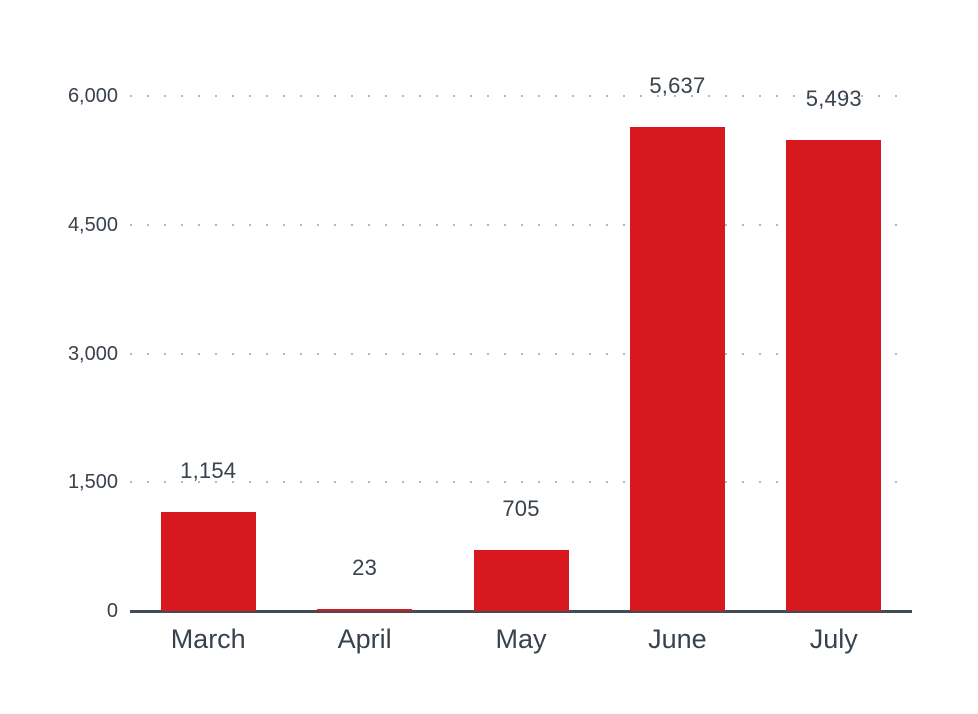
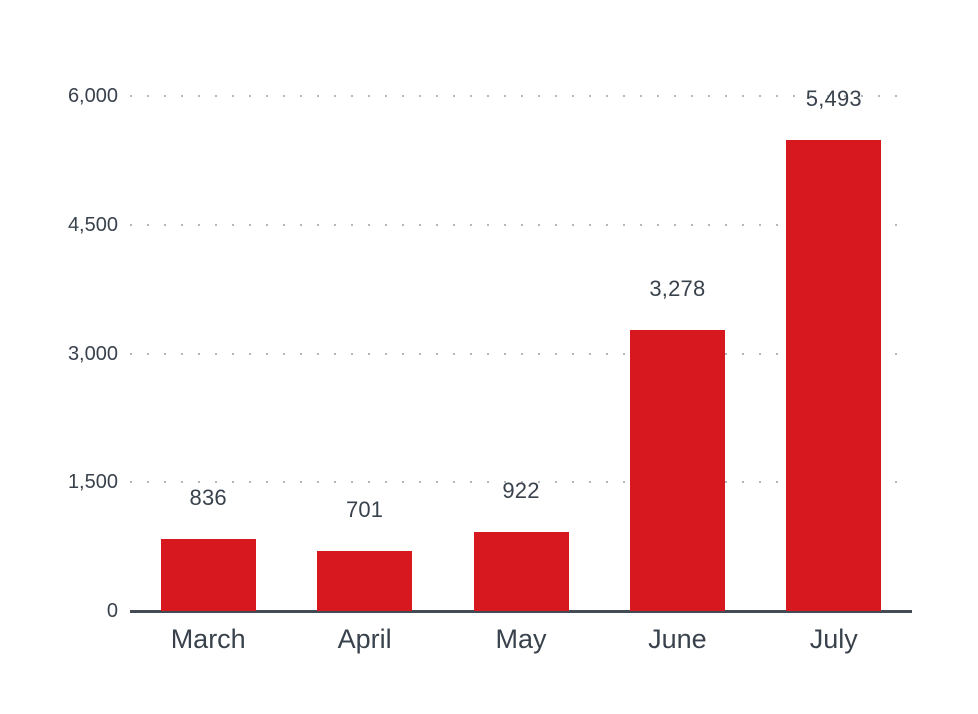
March: 1,154 -> 836
April: 23 -> 701
May: 705 -> 922
June: 5,637 -> 3,278
